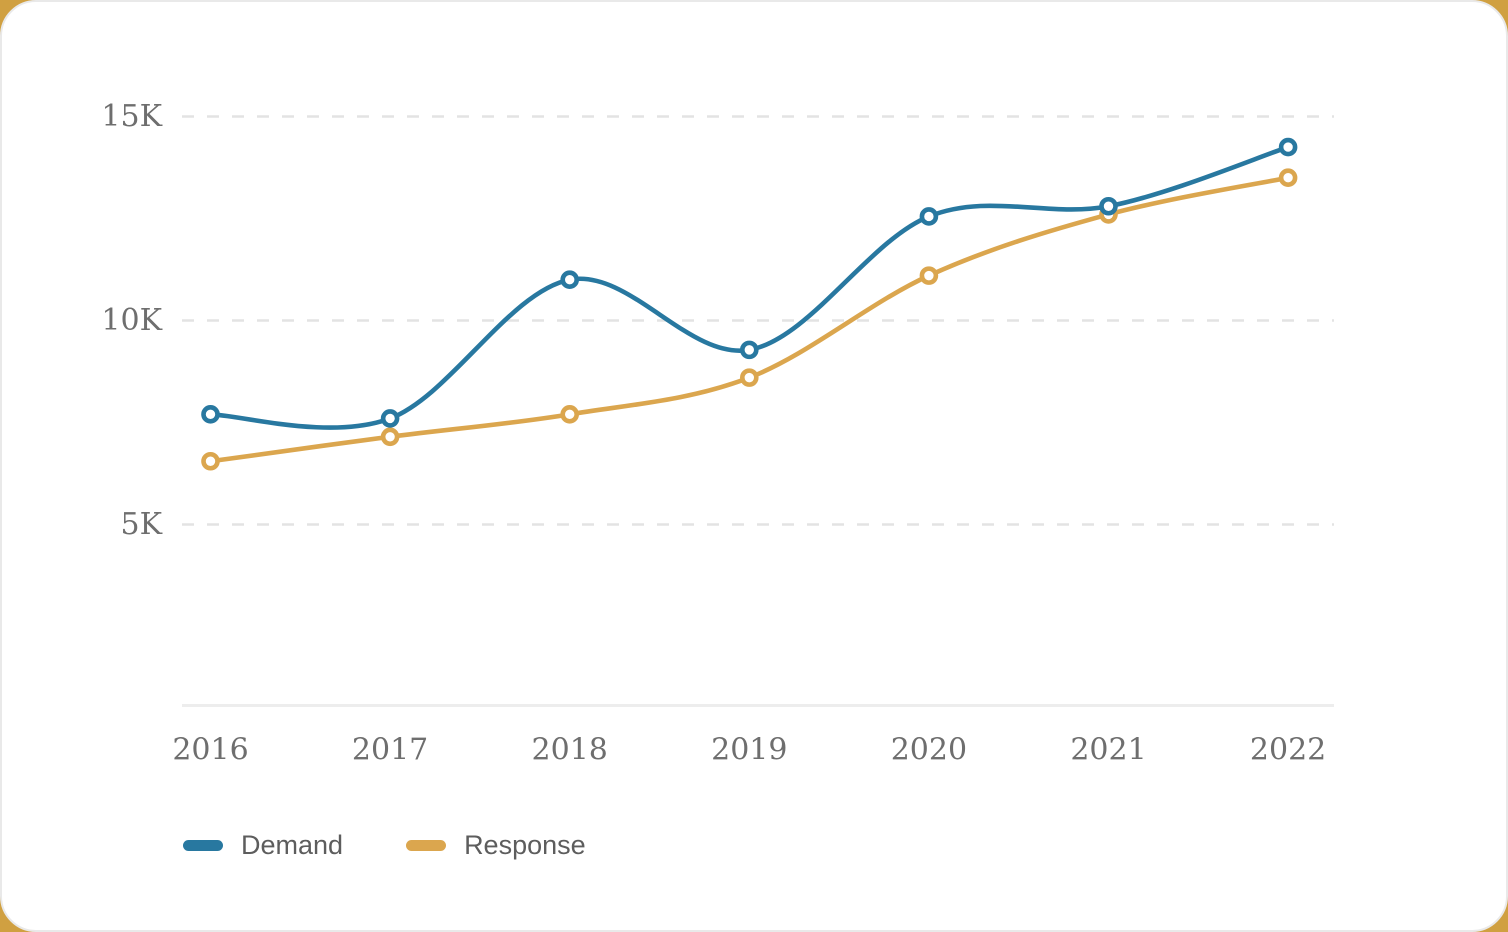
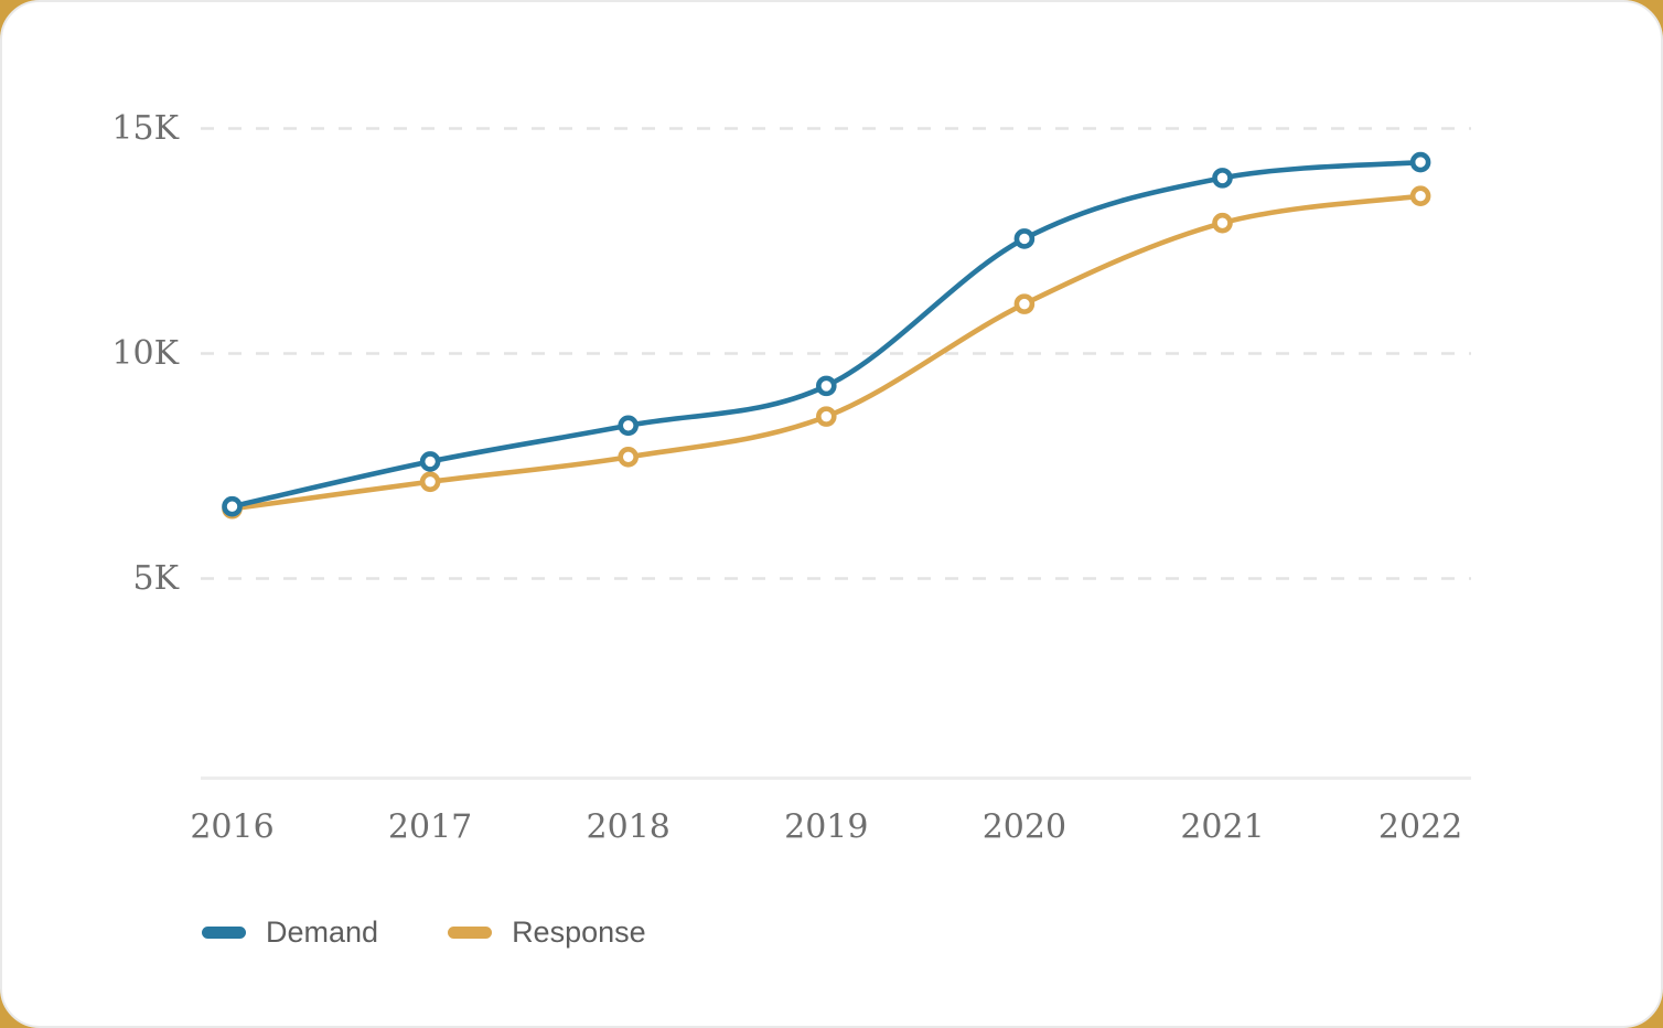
Demand/2016: 7.7K -> 6.6K
Demand/2018: 11.0K -> 8.4K
Demand/2021: 12.8K -> 13.9K
Response/2021: 12.6K -> 12.9K
